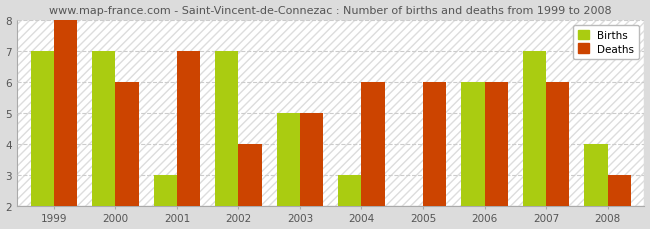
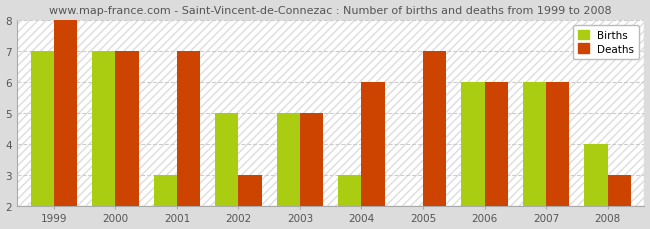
Deaths/2000: 6 -> 7
Births/2002: 7 -> 5
Deaths/2002: 4 -> 3
Deaths/2005: 6 -> 7
Births/2007: 7 -> 6
